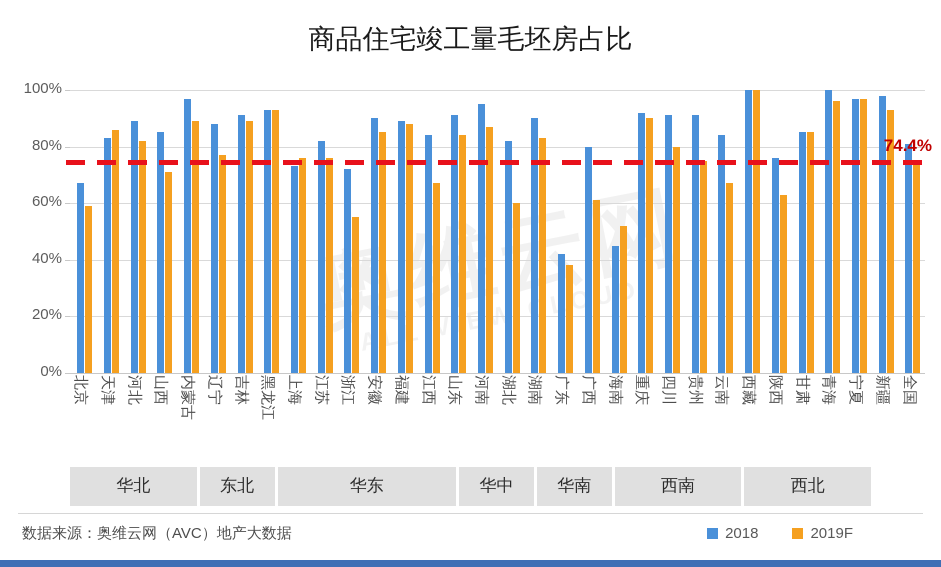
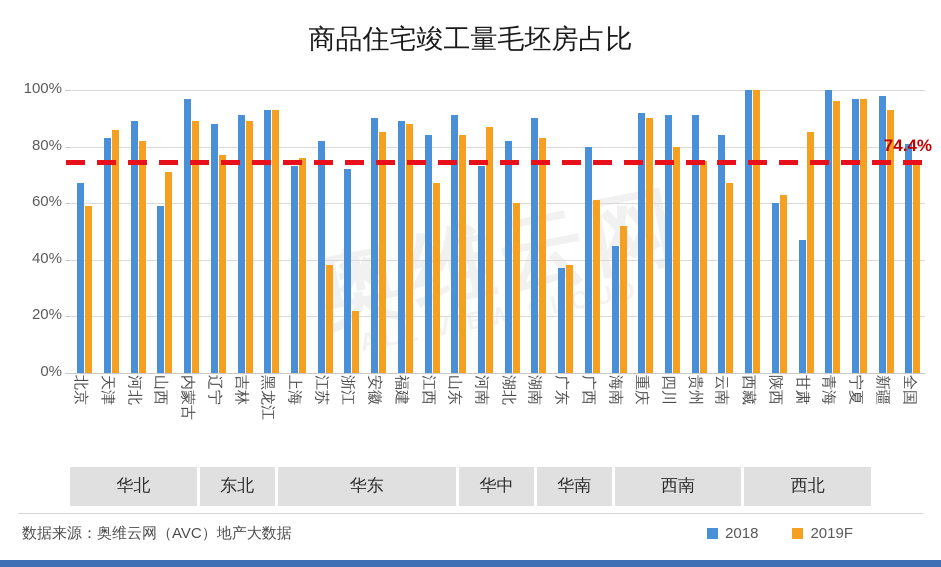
2018/山西: 85% -> 59%
2019F/江苏: 76% -> 38%
2019F/浙江: 55% -> 22%
2018/河南: 95% -> 73%
2018/广东: 42% -> 37%
2018/陕西: 76% -> 60%
2018/甘肃: 85% -> 47%
